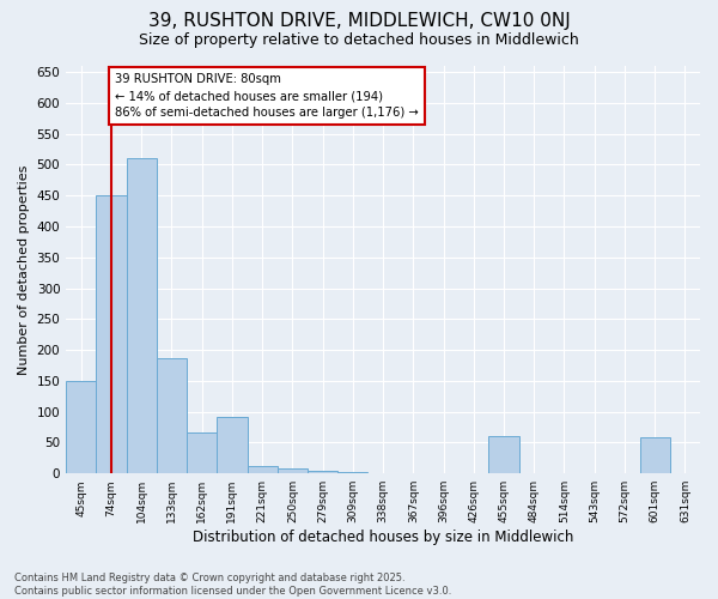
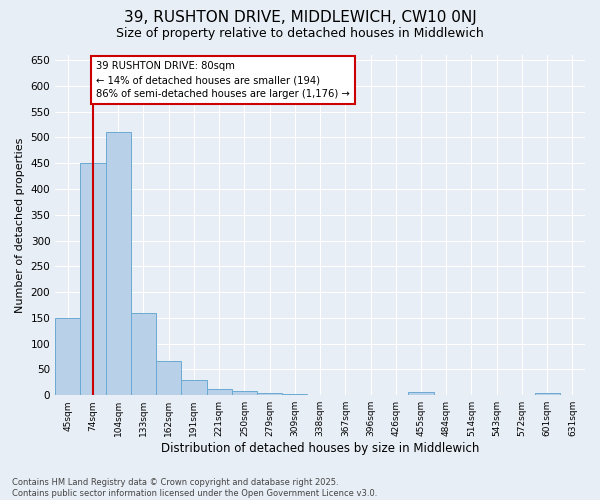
133sqm: 186 -> 160
191sqm: 92 -> 30
455sqm: 60 -> 7
601sqm: 58 -> 5
